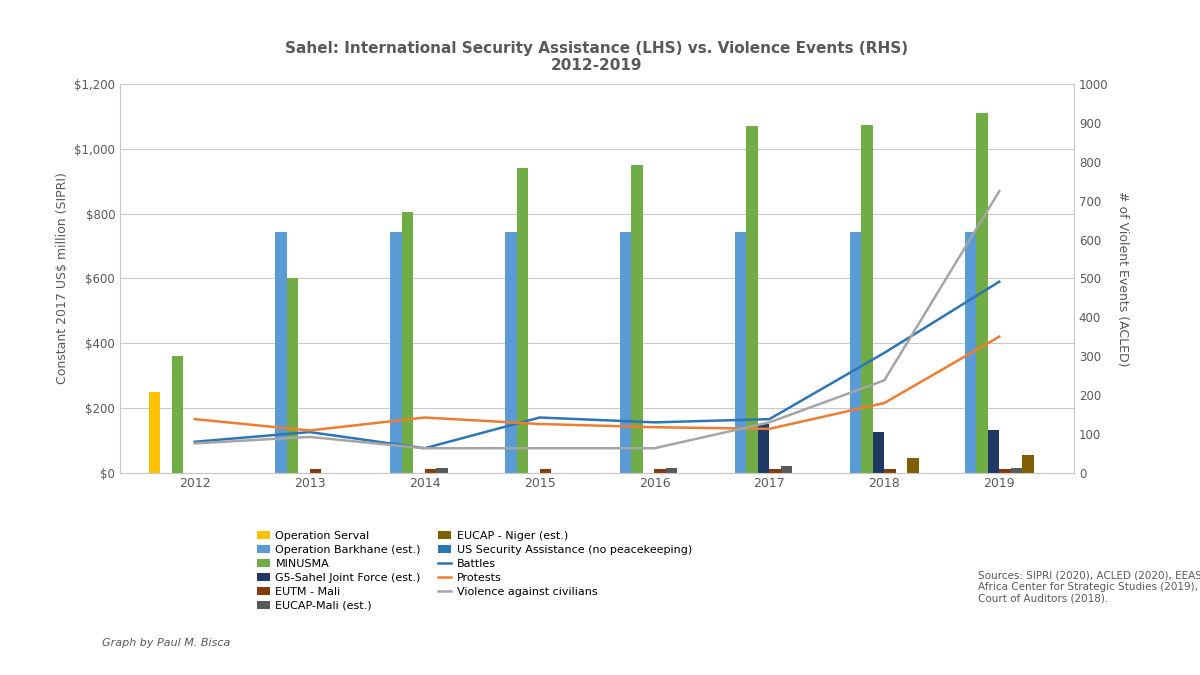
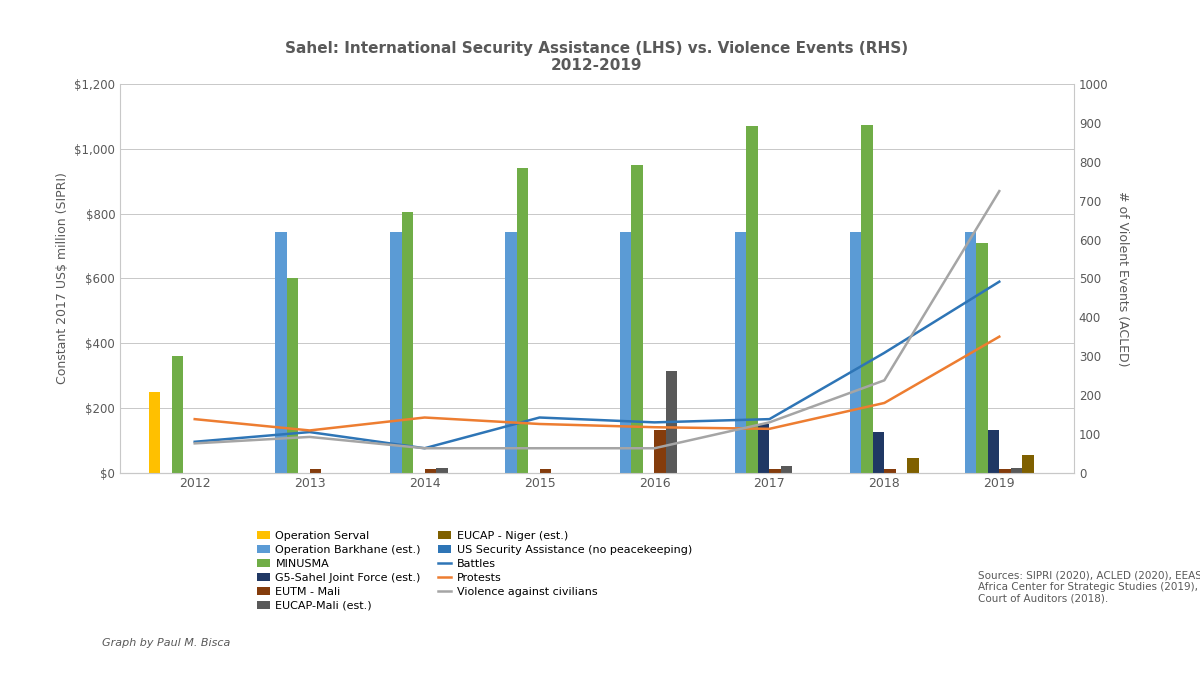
EUTM - Mali/2016: $10 -> $130
EUCAP-Mali (est.)/2016: $15 -> $315
MINUSMA/2019: $1,110 -> $710
